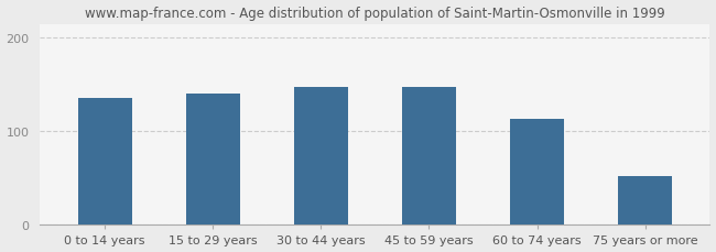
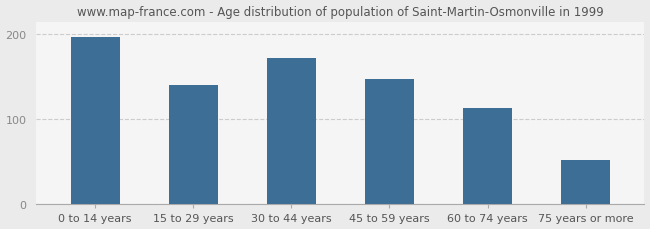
0 to 14 years: 136 -> 197
30 to 44 years: 148 -> 172
